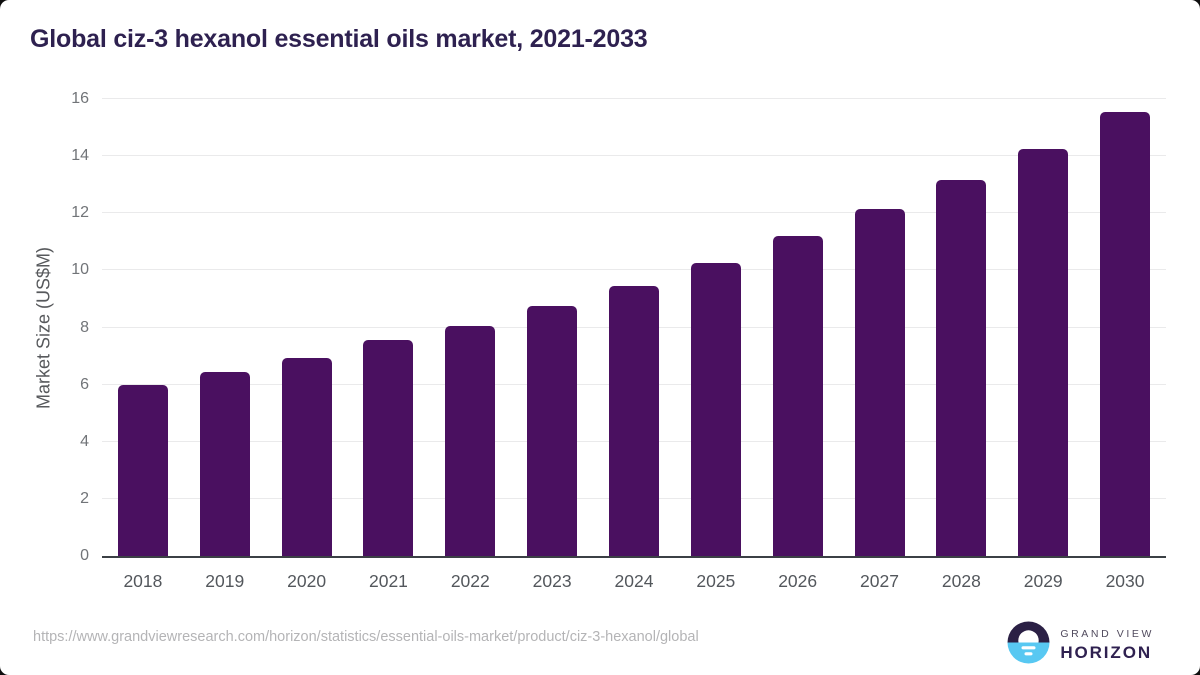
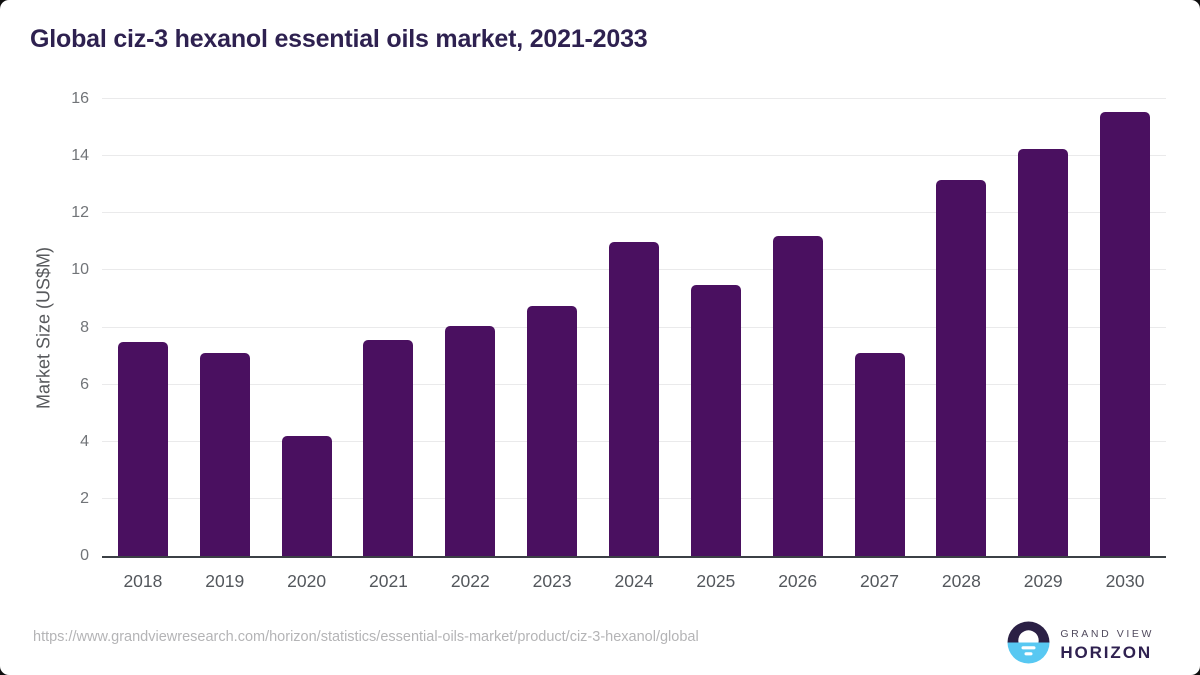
2018: 6.0 -> 7.5
2019: 6.5 -> 7.1
2020: 7.0 -> 4.2
2024: 9.4 -> 11.0
2025: 10.2 -> 9.5
2027: 12.2 -> 7.1
